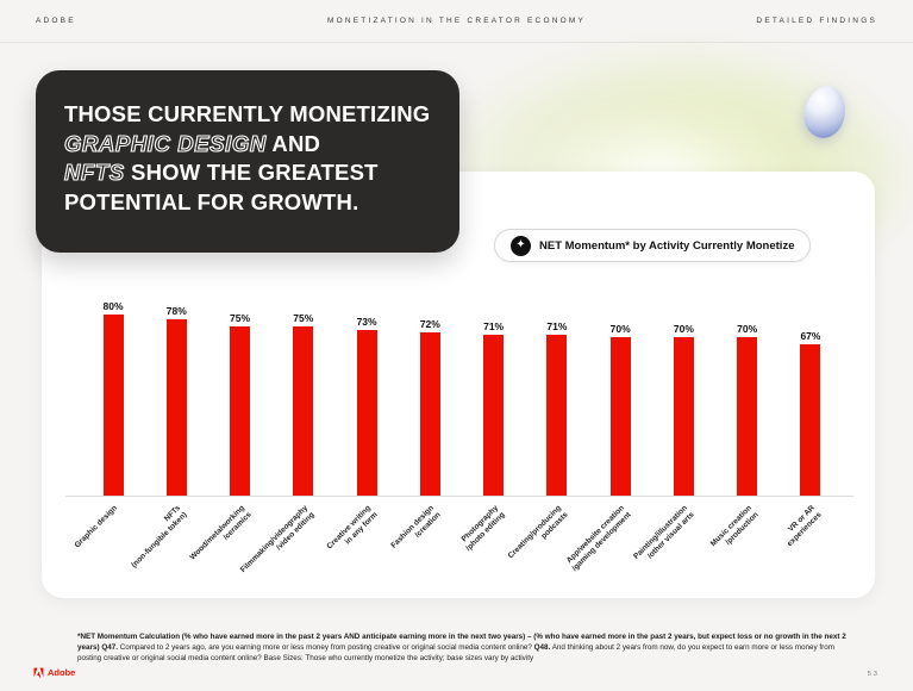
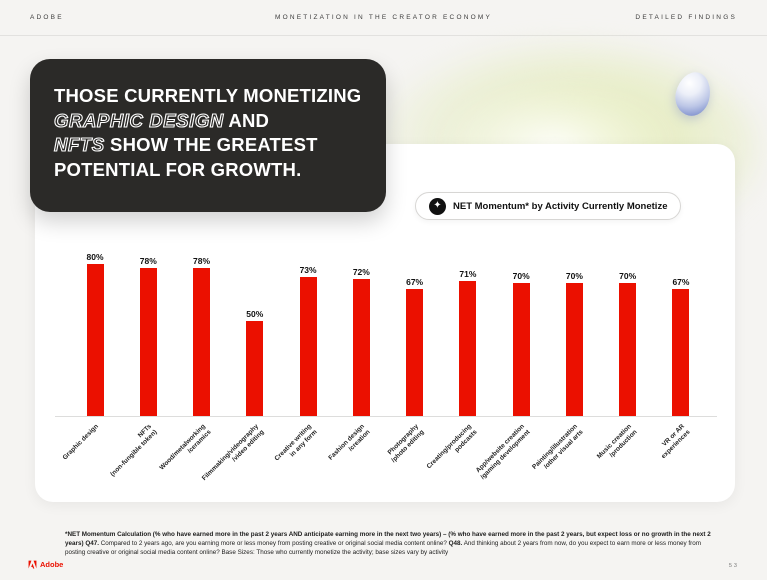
Wood/metalworking /ceramics: 75% -> 78%
Filmmaking/videography /video editing: 75% -> 50%
Photography /photo editing: 71% -> 67%
